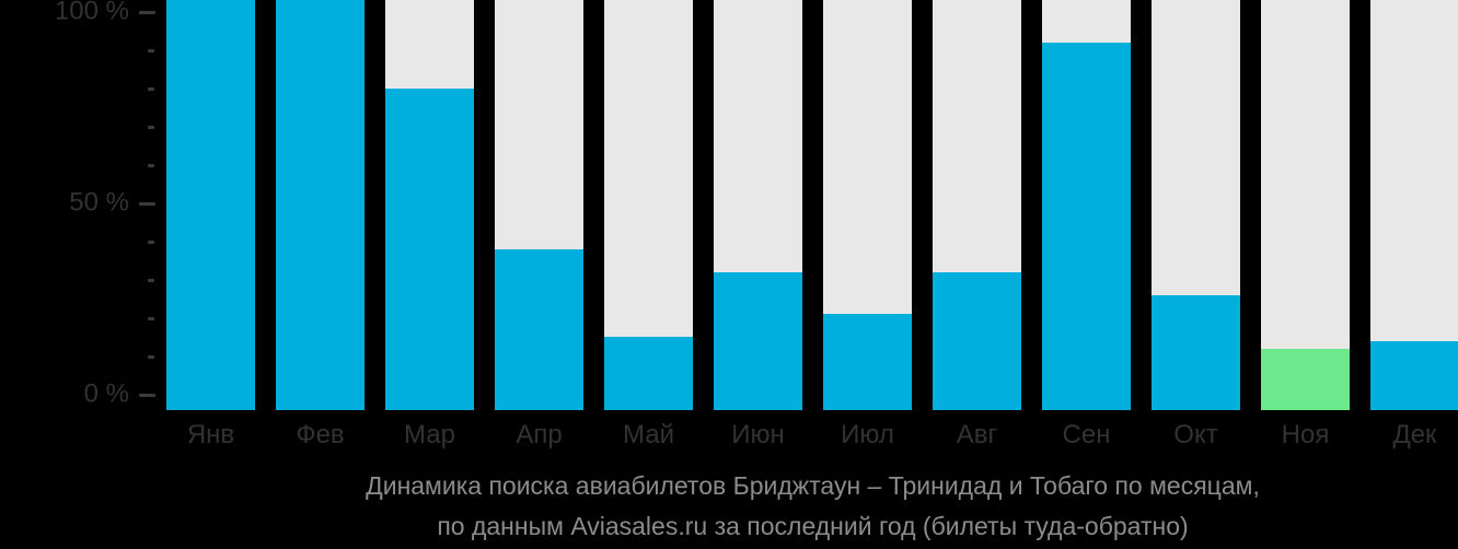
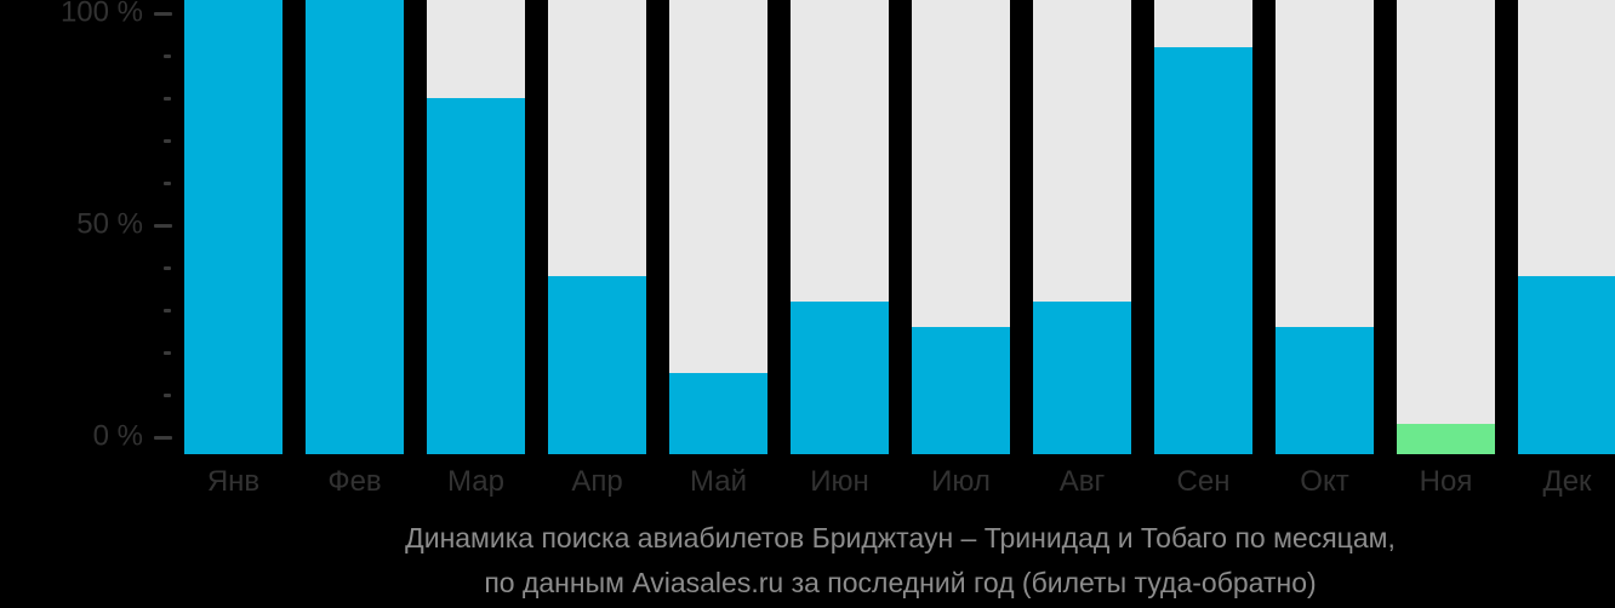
Июл: 21% -> 26%
Ноя: 12% -> 3%
Дек: 14% -> 38%
